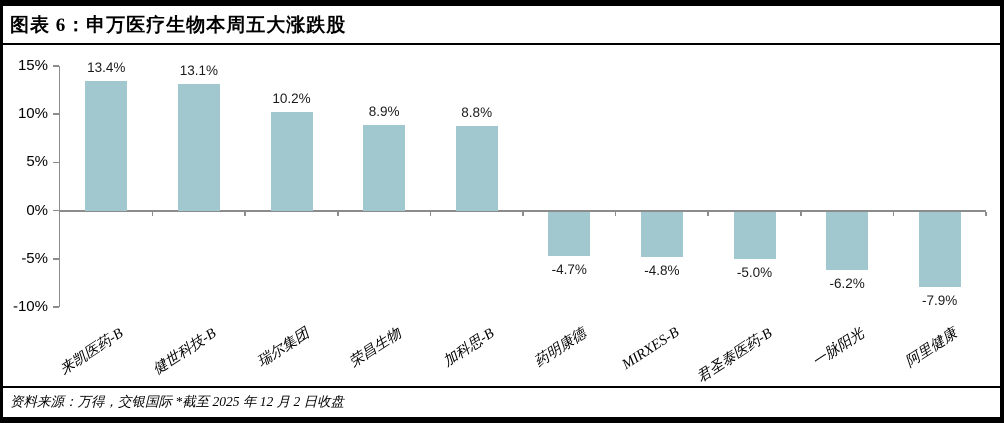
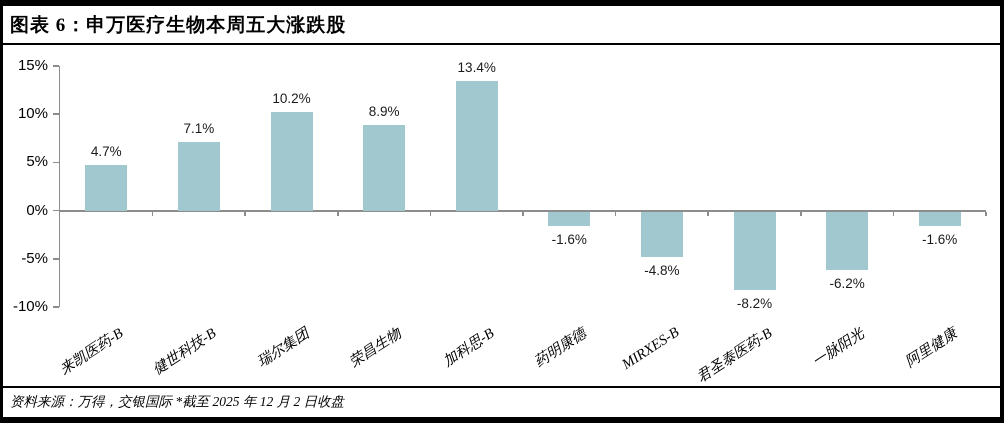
来凯医药-B: 13.4% -> 4.7%
健世科技-B: 13.1% -> 7.1%
加科思-B: 8.8% -> 13.4%
药明康德: -4.7% -> -1.6%
君圣泰医药-B: -5.0% -> -8.2%
阿里健康: -7.9% -> -1.6%
